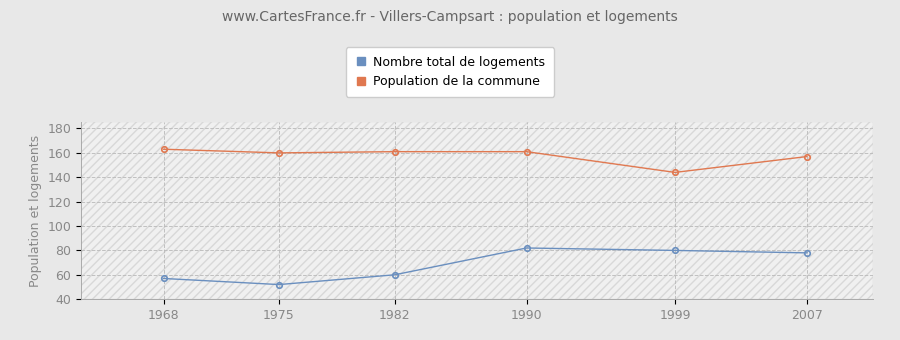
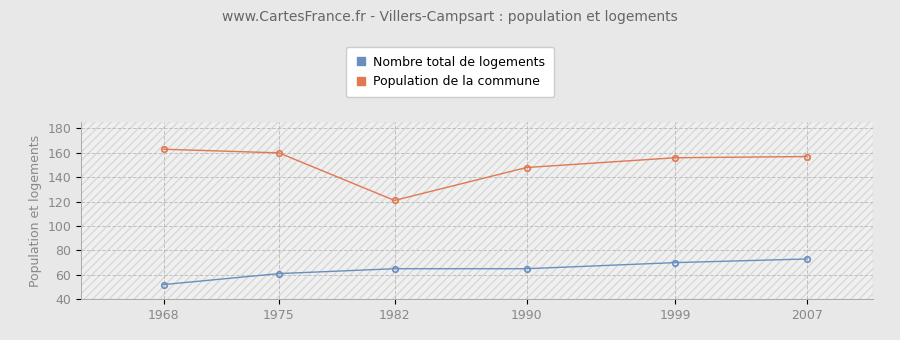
Nombre total de logements/1968: 57 -> 52
Nombre total de logements/1975: 52 -> 61
Nombre total de logements/1982: 60 -> 65
Population de la commune/1982: 161 -> 121
Nombre total de logements/1990: 82 -> 65
Population de la commune/1990: 161 -> 148
Nombre total de logements/1999: 80 -> 70
Population de la commune/1999: 144 -> 156
Nombre total de logements/2007: 78 -> 73
